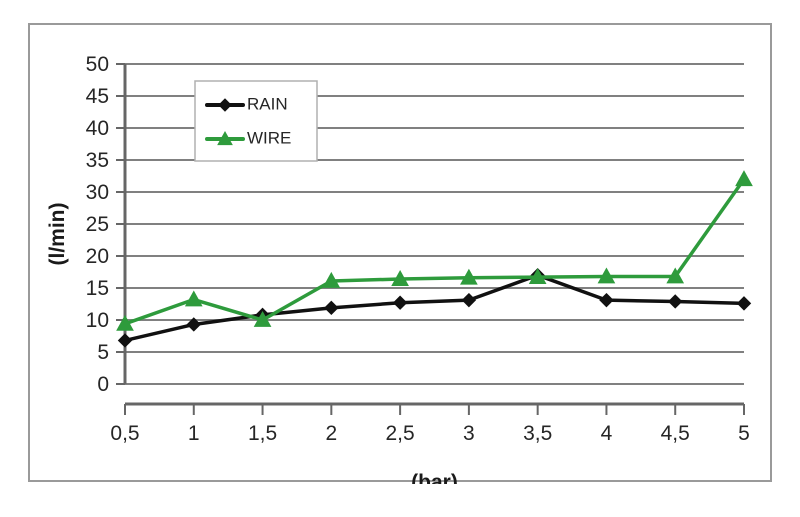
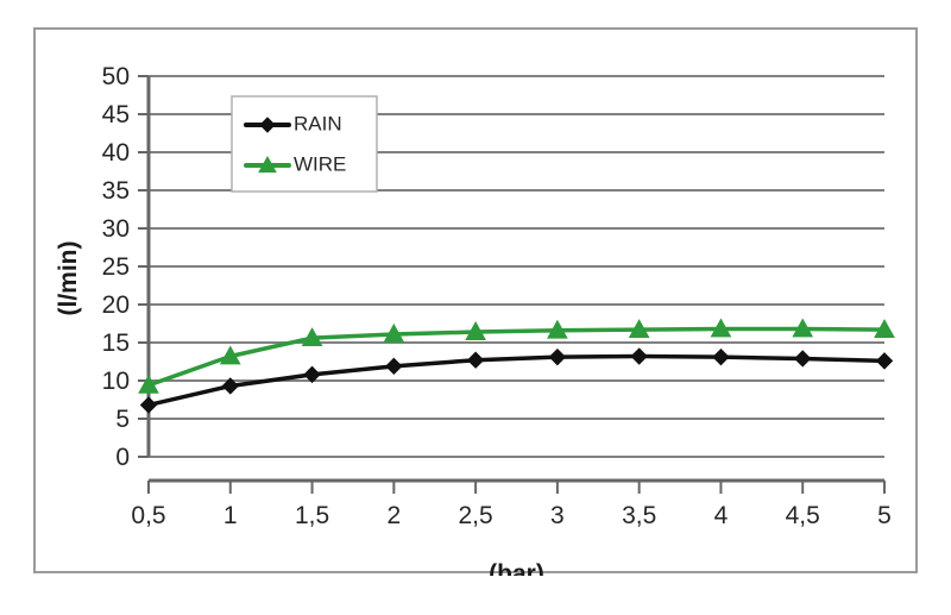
WIRE/1,5: 10 -> 16
RAIN/3,5: 17 -> 13
WIRE/5: 32 -> 17
